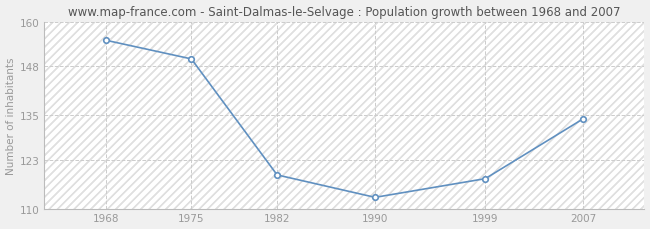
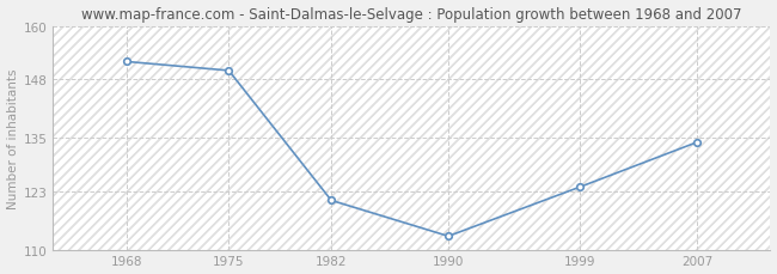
1968: 155 -> 152
1982: 119 -> 121
1999: 118 -> 124
